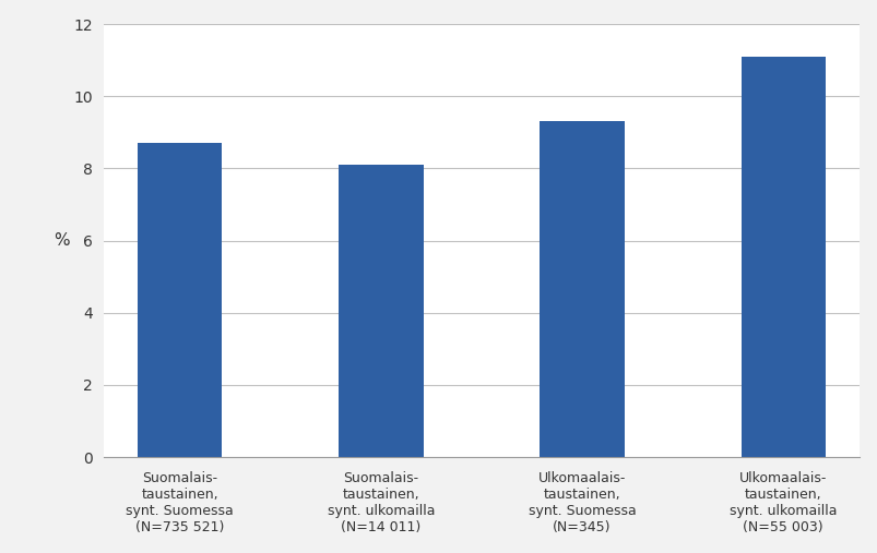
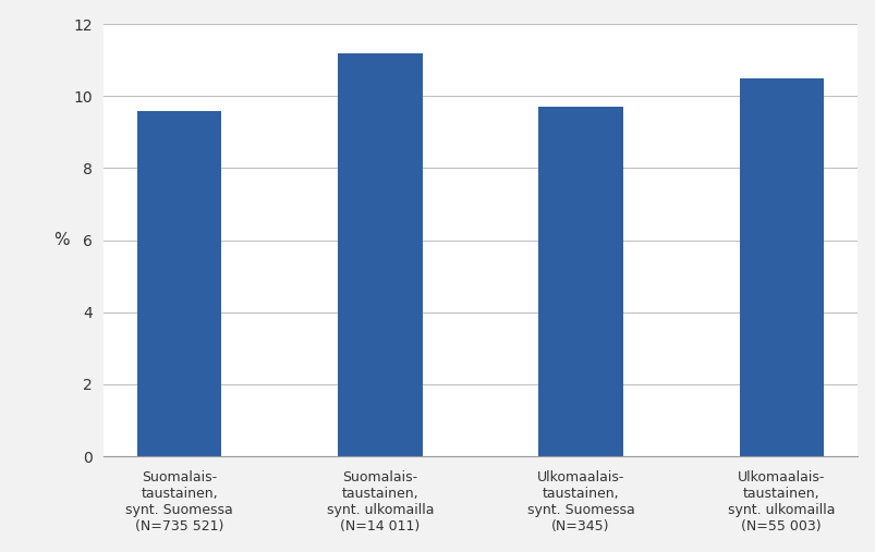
Suomalais- taustainen, synt. Suomessa (N=735 521): 8.7 -> 9.6
Suomalais- taustainen, synt. ulkomailla (N=14 011): 8.1 -> 11.2
Ulkomaalais- taustainen, synt. Suomessa (N=345): 9.3 -> 9.7
Ulkomaalais- taustainen, synt. ulkomailla (N=55 003): 11.1 -> 10.5
